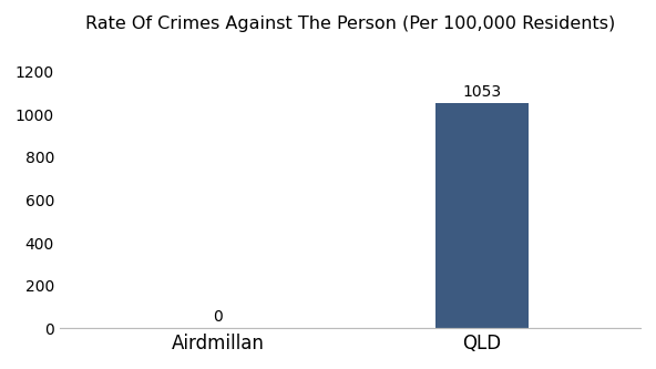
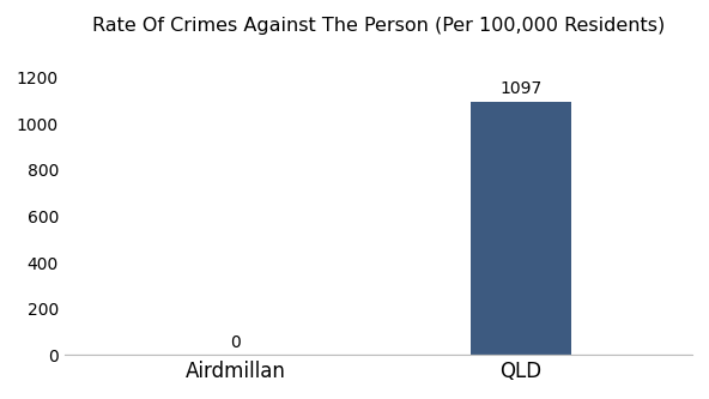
QLD: 1053 -> 1097
